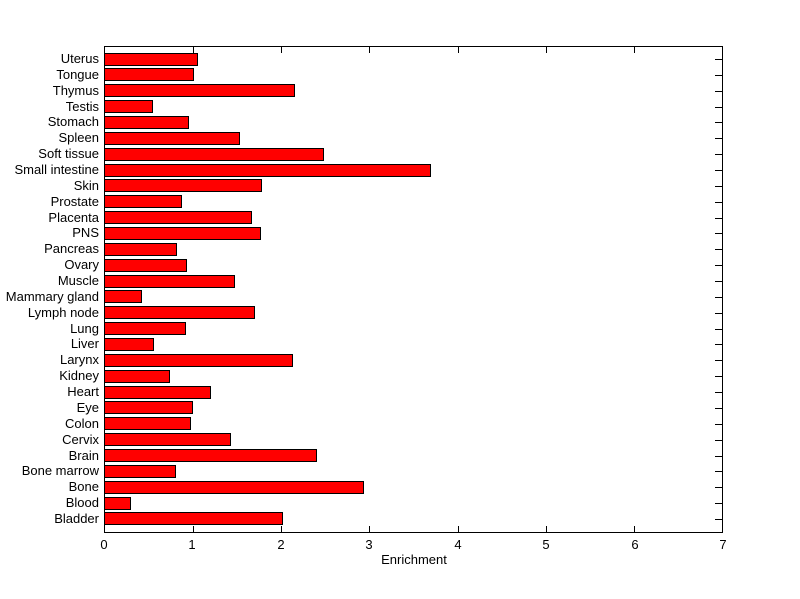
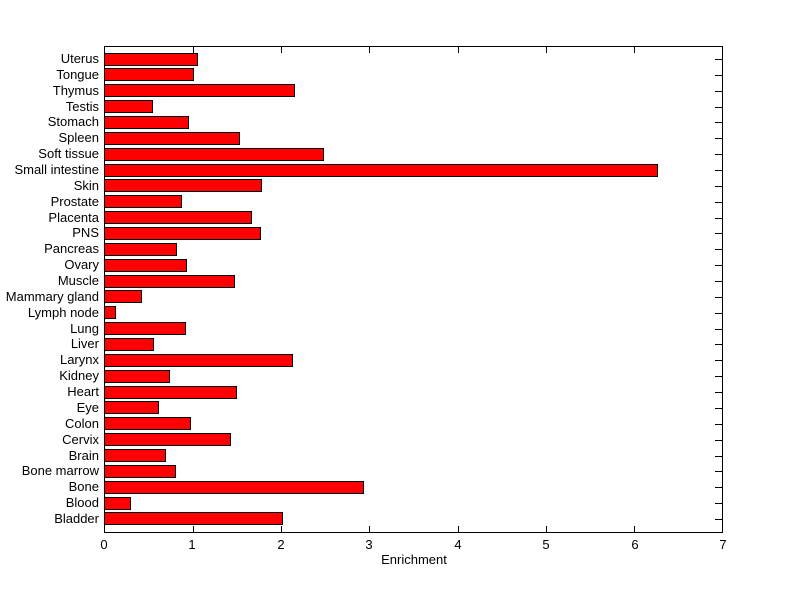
Small intestine: 3.7 -> 6.3
Lymph node: 1.7 -> 0.1
Heart: 1.2 -> 1.5
Eye: 1.0 -> 0.6
Brain: 2.4 -> 0.7
